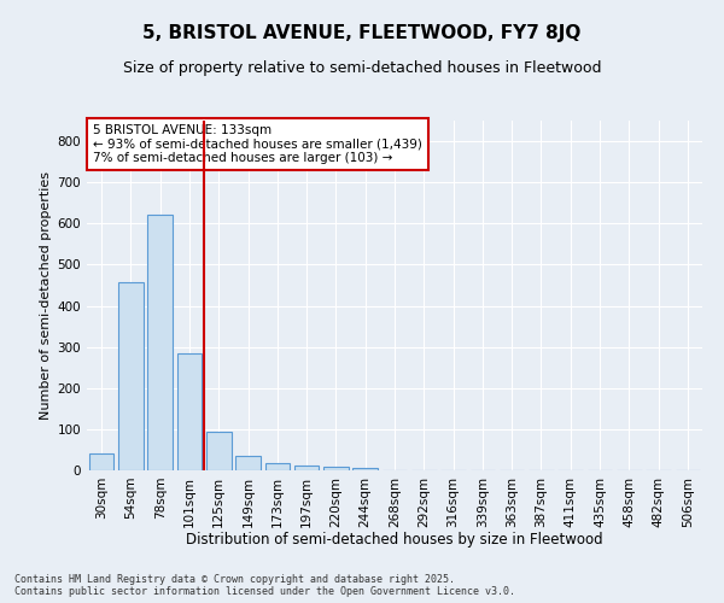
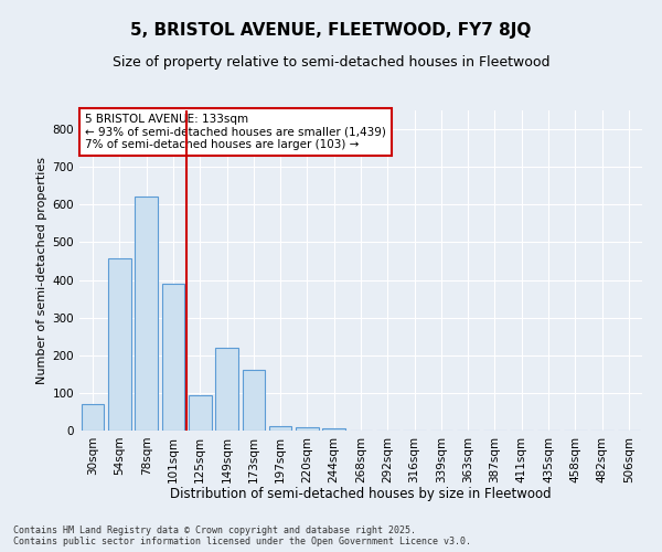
30sqm: 42 -> 70
101sqm: 285 -> 390
149sqm: 35 -> 220
173sqm: 18 -> 160
